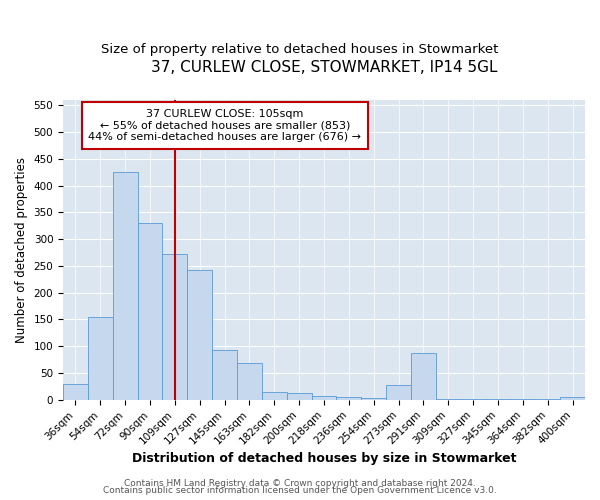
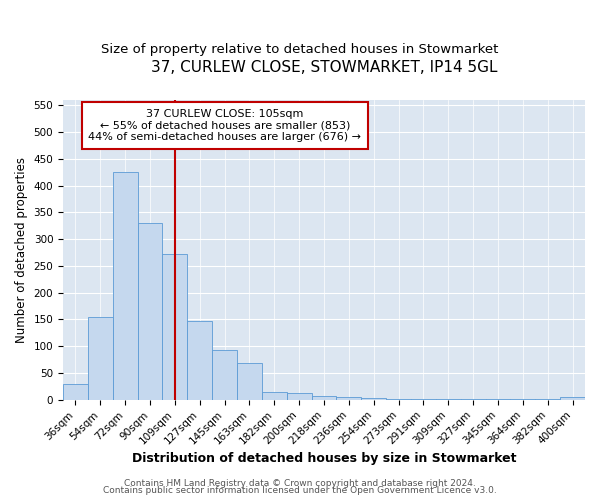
127sqm: 242 -> 147
273sqm: 28 -> 2
291sqm: 88 -> 2
